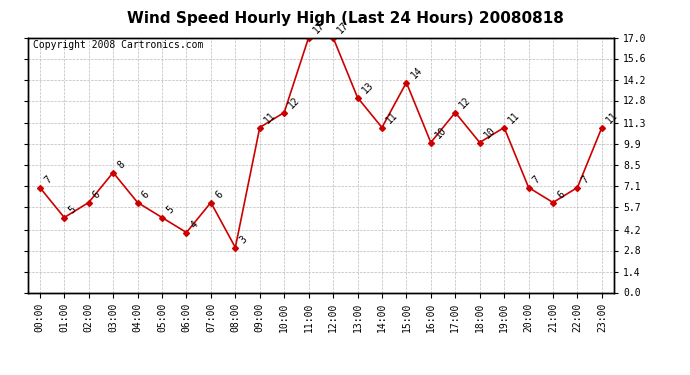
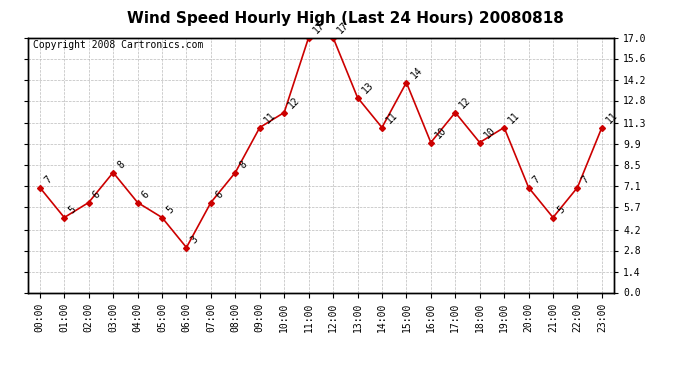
06:00: 4 -> 3
08:00: 3 -> 8
21:00: 6 -> 5
